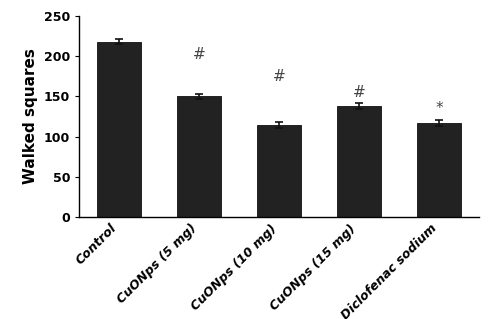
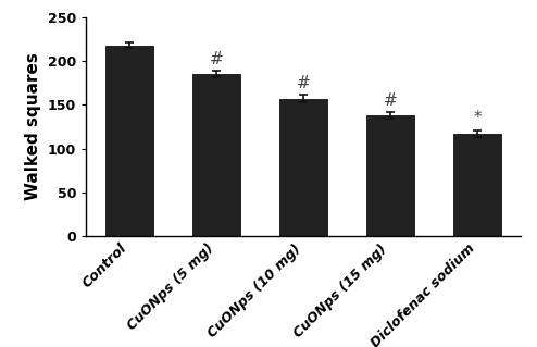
CuONps (5 mg): 150 -> 185
CuONps (10 mg): 114 -> 157
